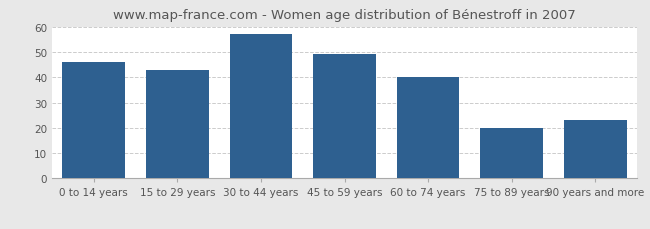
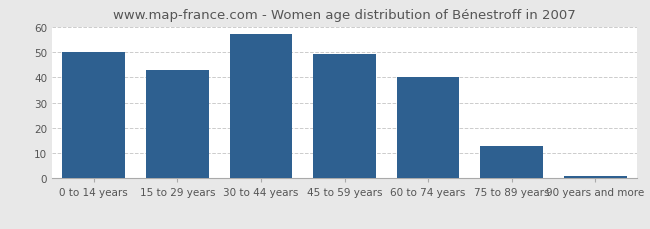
0 to 14 years: 46 -> 50
75 to 89 years: 20 -> 13
90 years and more: 23 -> 1
